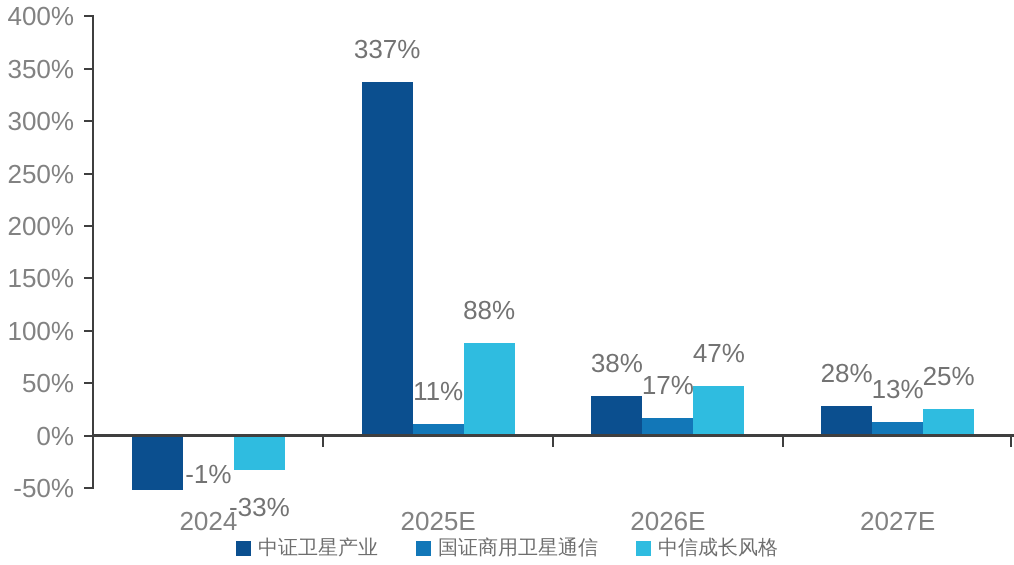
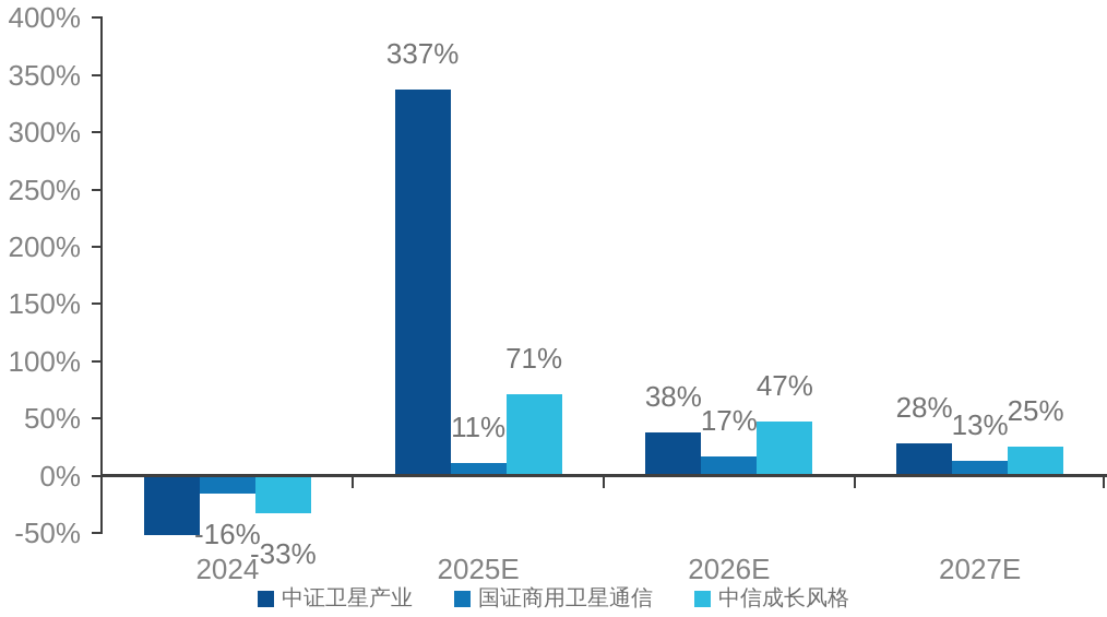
国证商用卫星通信/2024: -1% -> -16%
中信成长风格/2025E: 88% -> 71%
